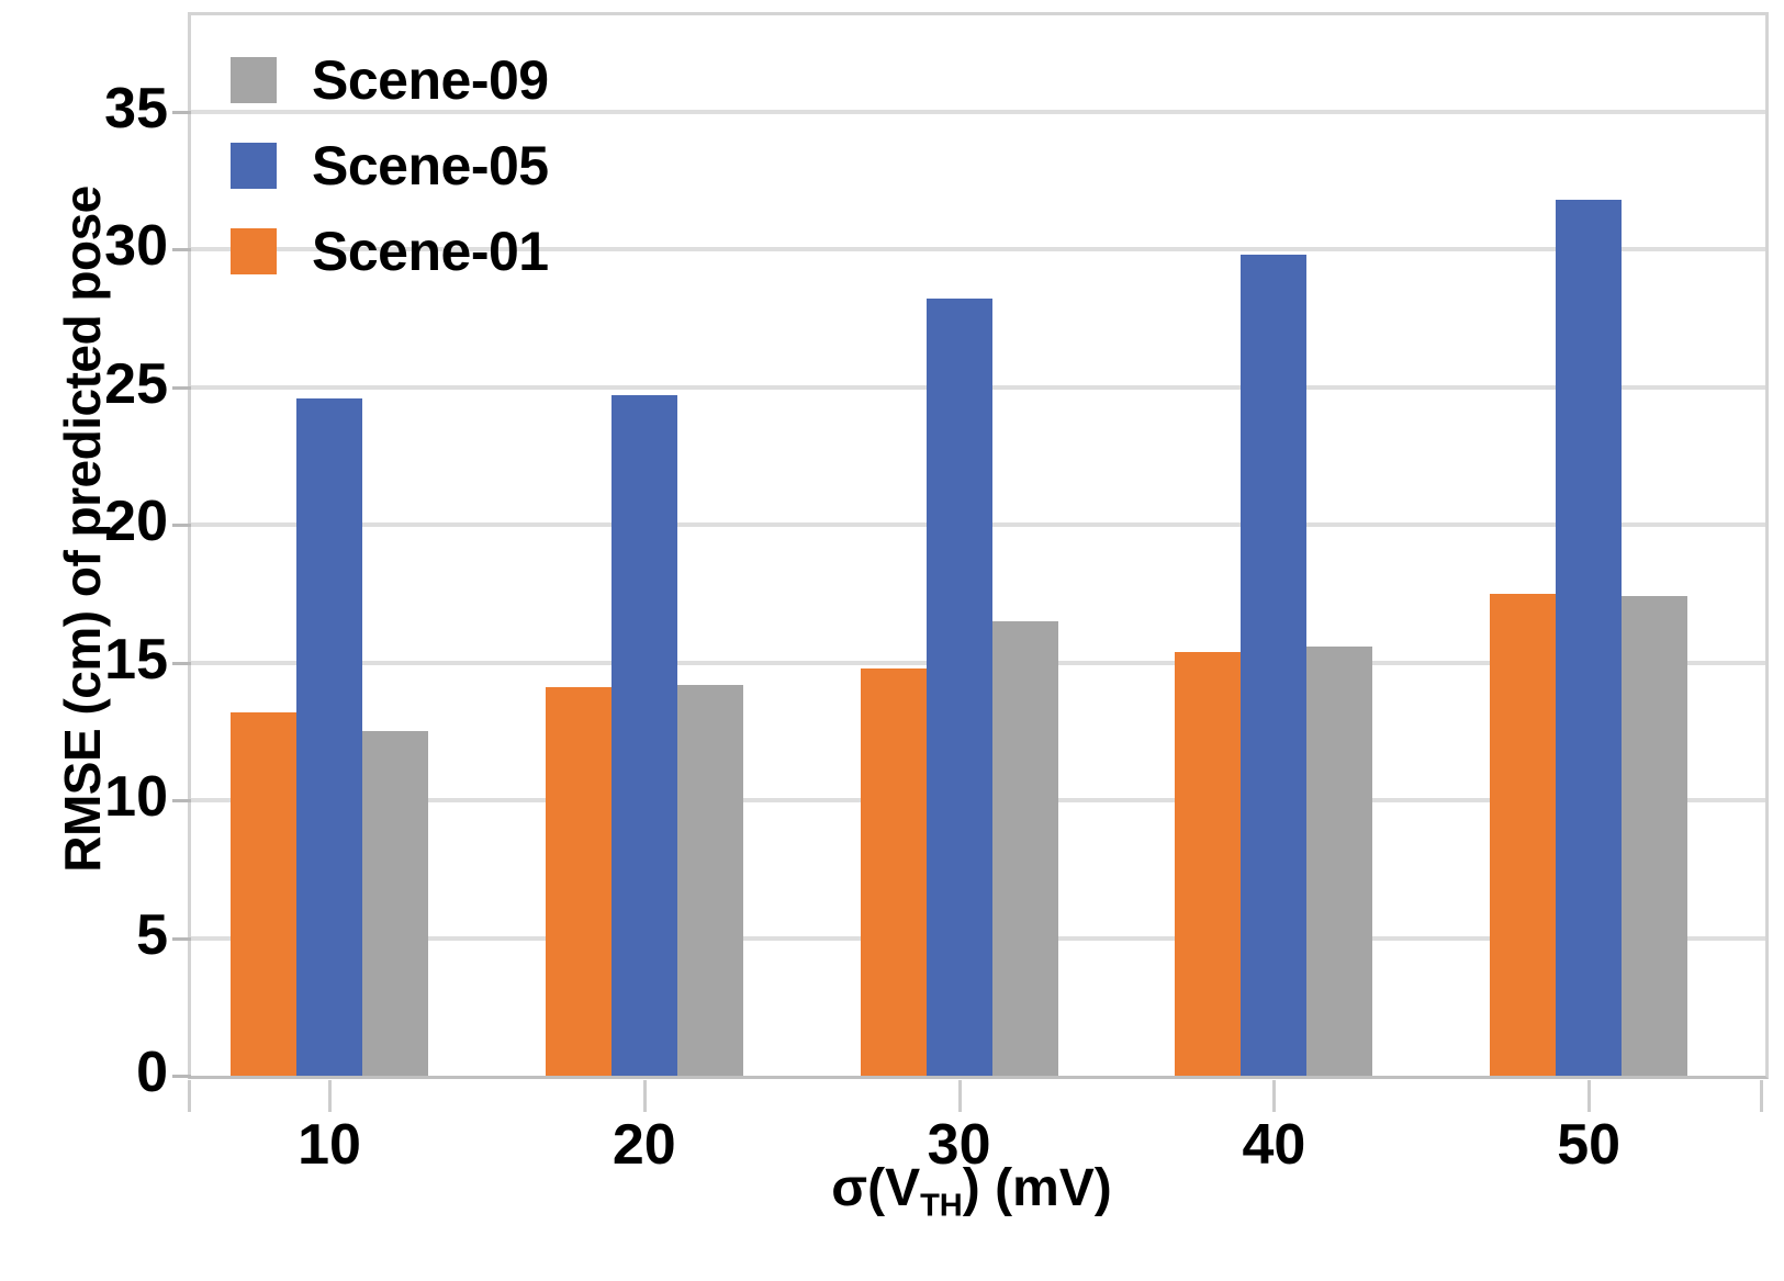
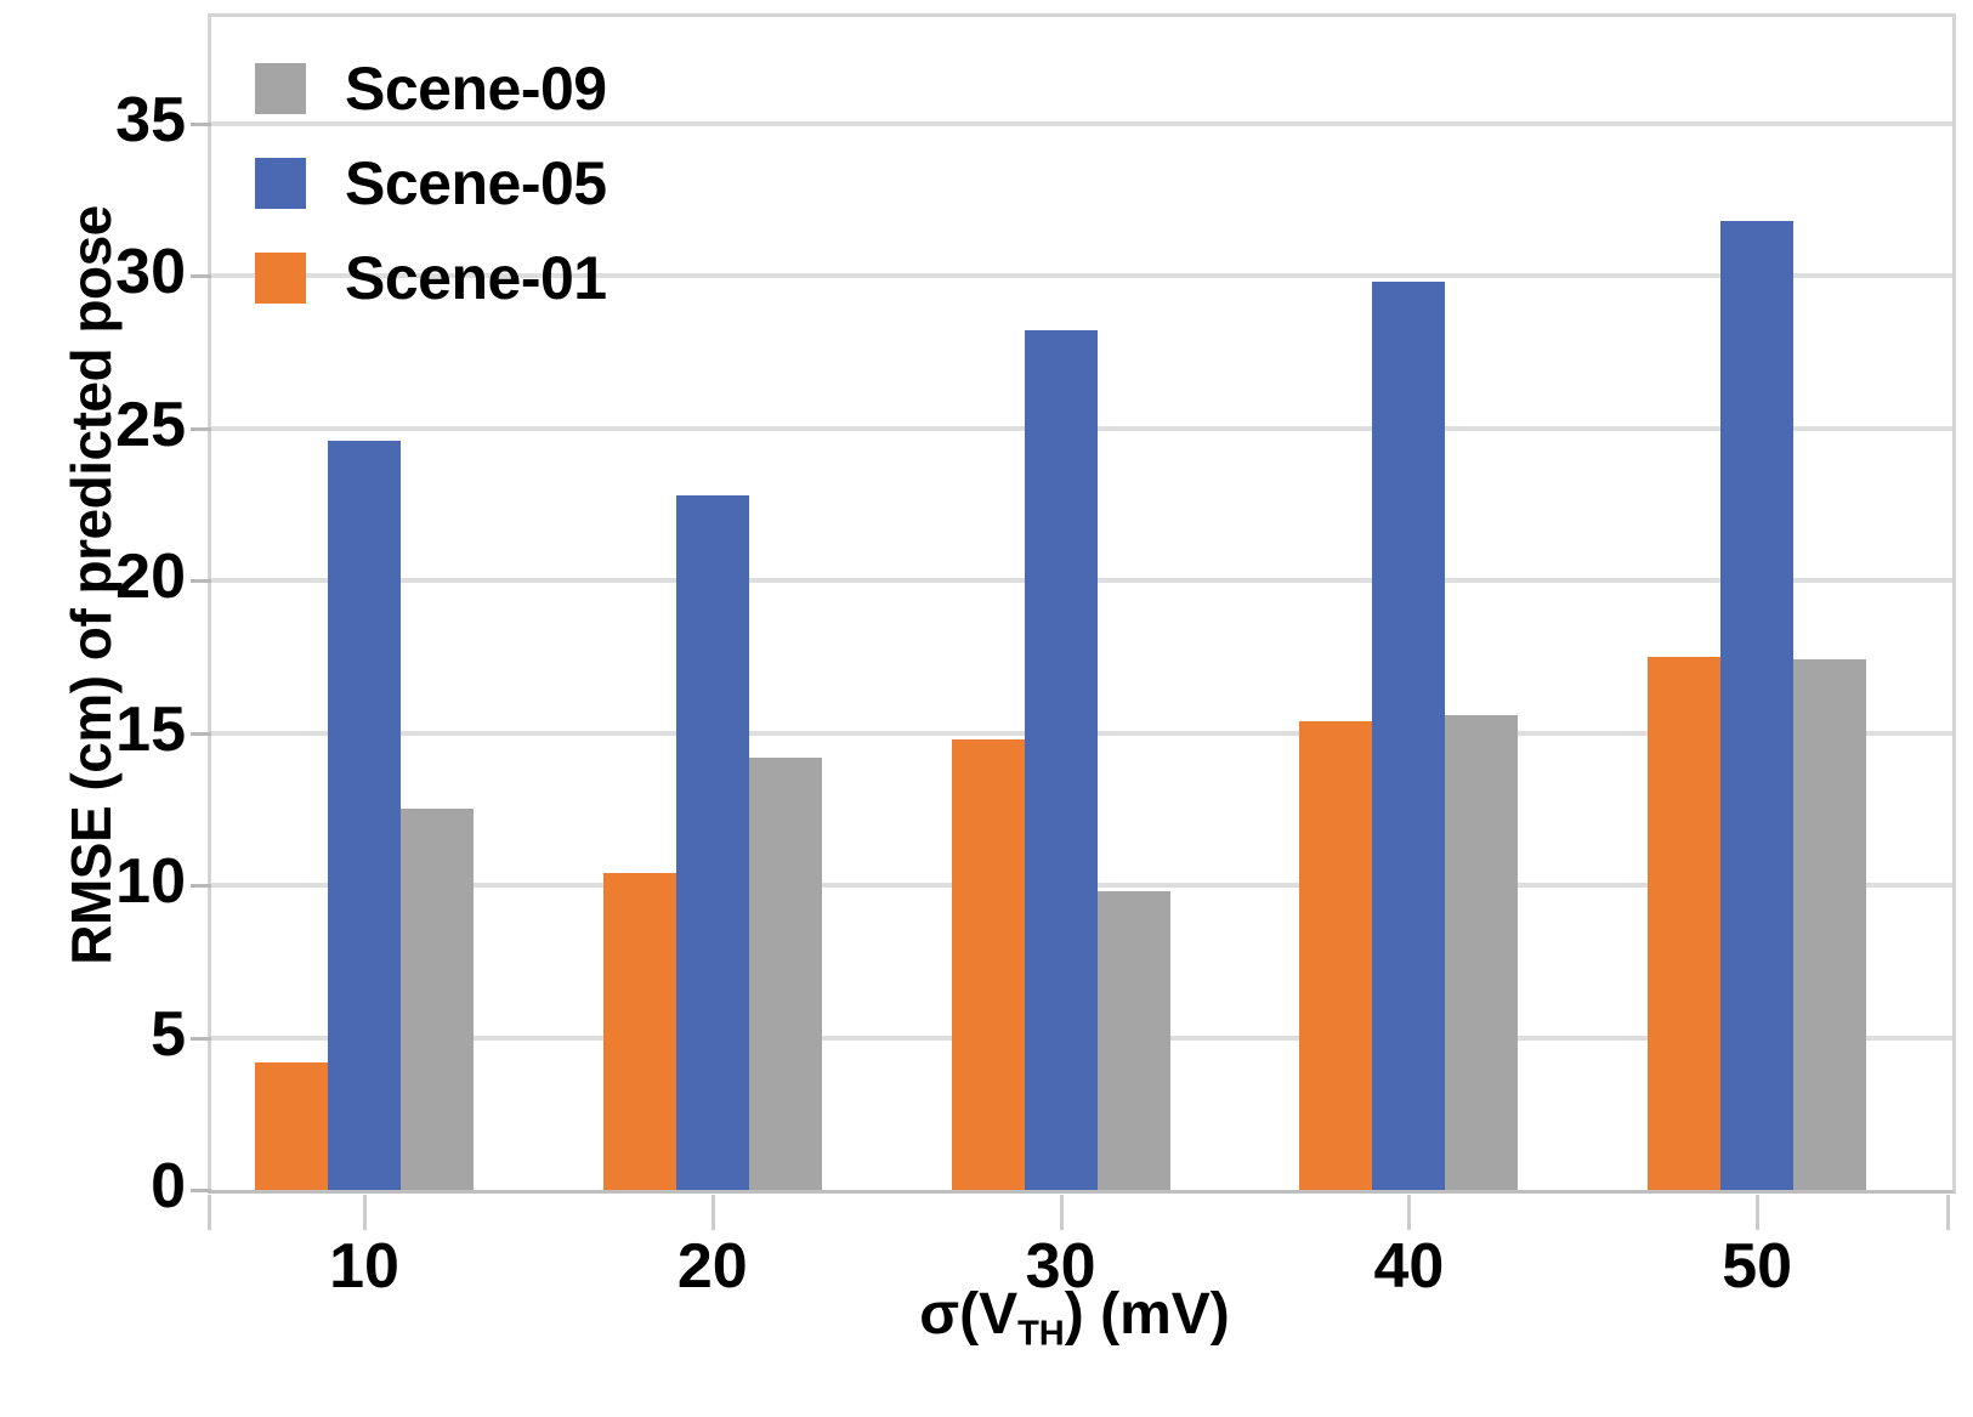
Scene-01/10: 13.2 -> 4.2
Scene-01/20: 14.1 -> 10.4
Scene-05/20: 24.7 -> 22.8
Scene-09/30: 16.5 -> 9.8
